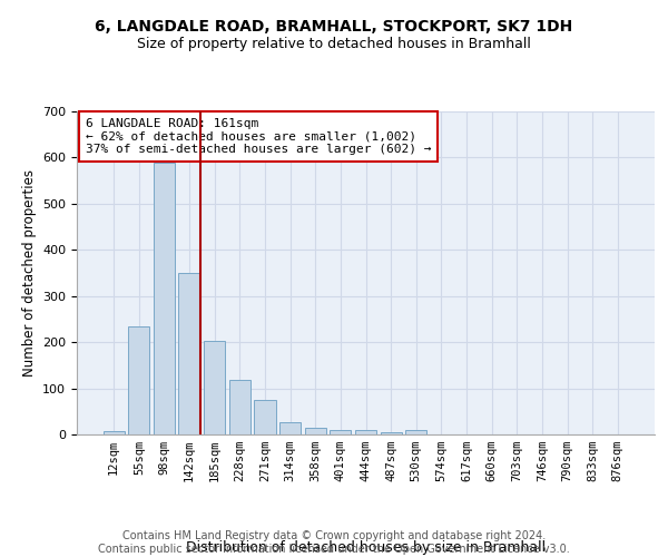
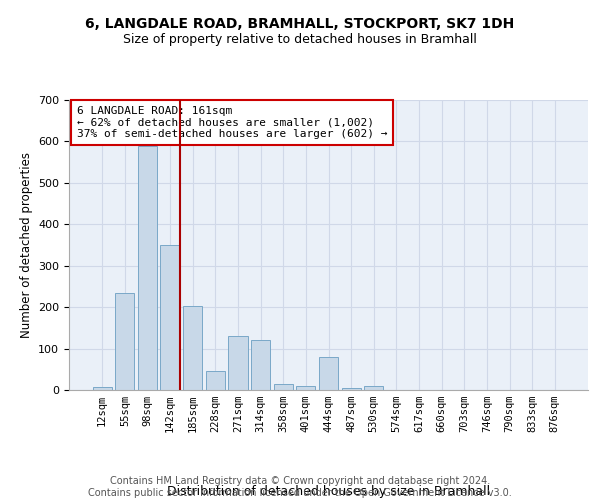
228sqm: 118 -> 45
271sqm: 74 -> 130
314sqm: 26 -> 120
444sqm: 9 -> 80
